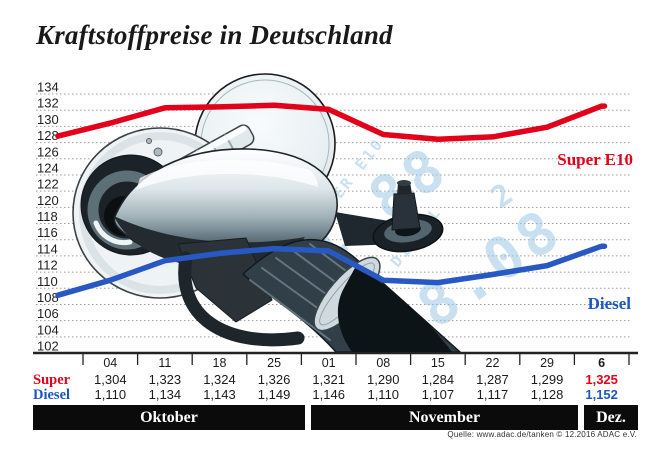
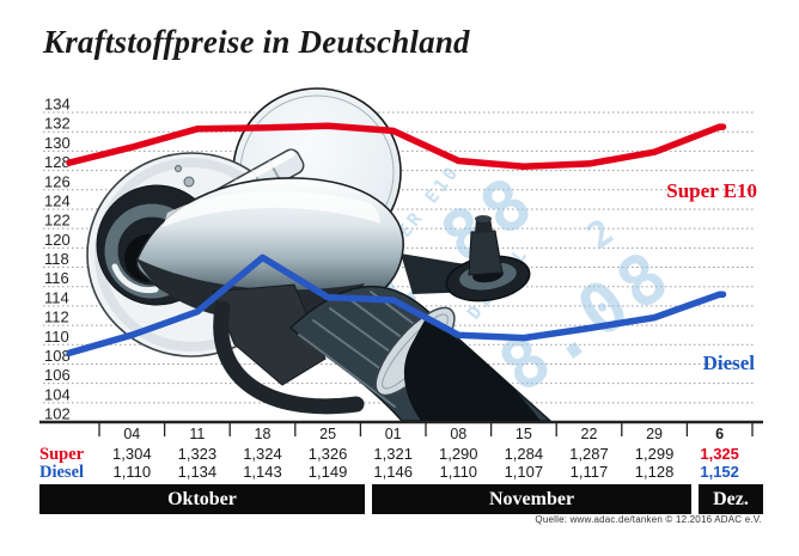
Diesel/18: 114 -> 119
